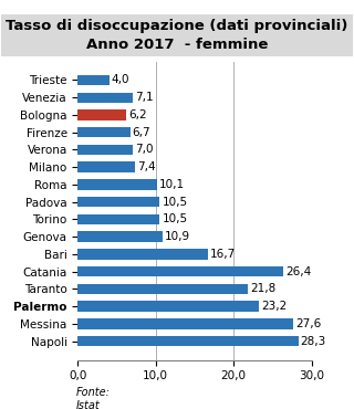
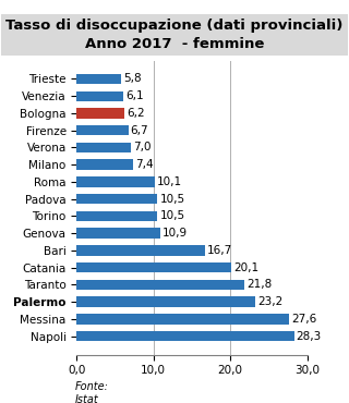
Trieste: 4,0 -> 5,8
Venezia: 7,1 -> 6,1
Catania: 26,4 -> 20,1
